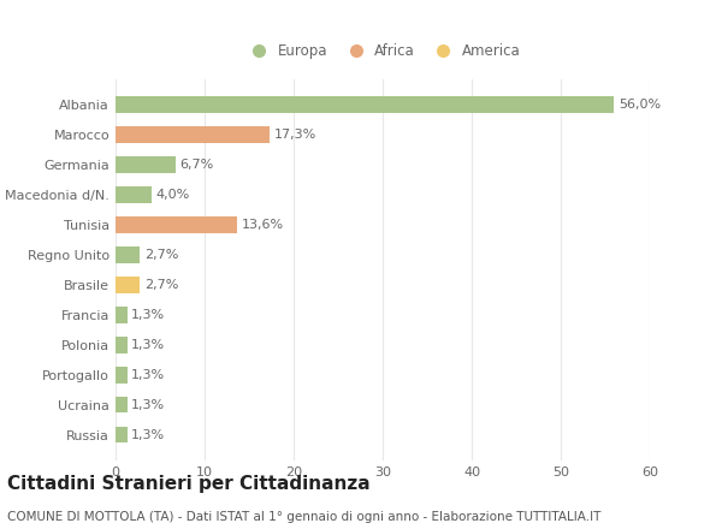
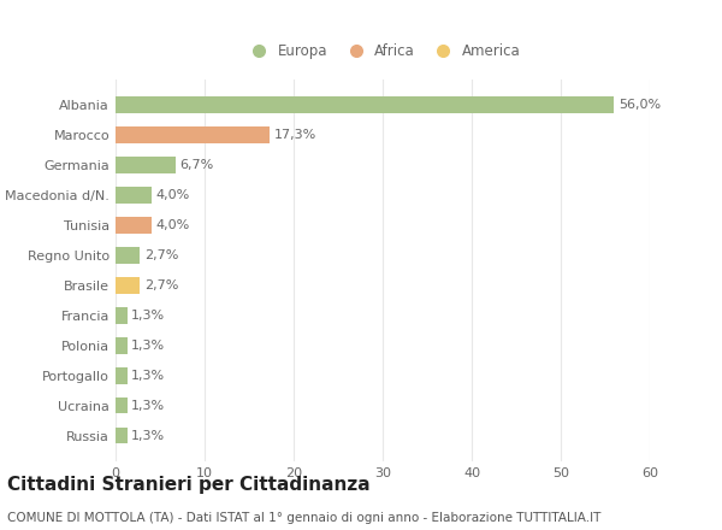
Tunisia: 13,6% -> 4,0%
